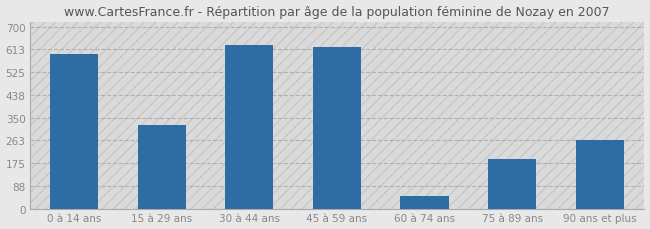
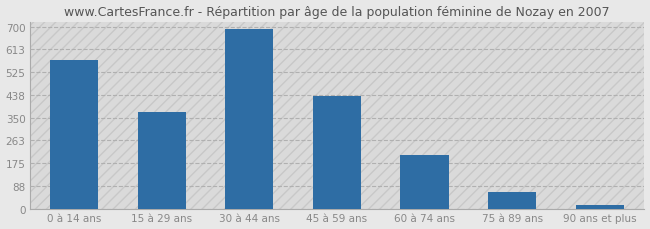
0 à 14 ans: 595 -> 570
15 à 29 ans: 320 -> 370
30 à 44 ans: 630 -> 690
45 à 59 ans: 620 -> 435
60 à 74 ans: 50 -> 205
75 à 89 ans: 190 -> 65
90 ans et plus: 265 -> 15
